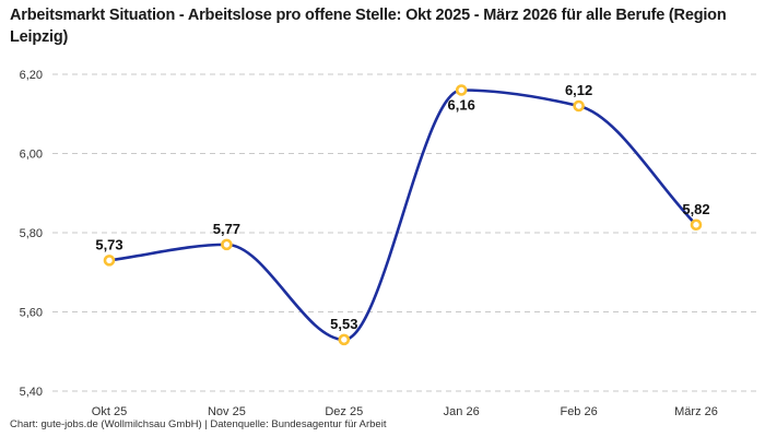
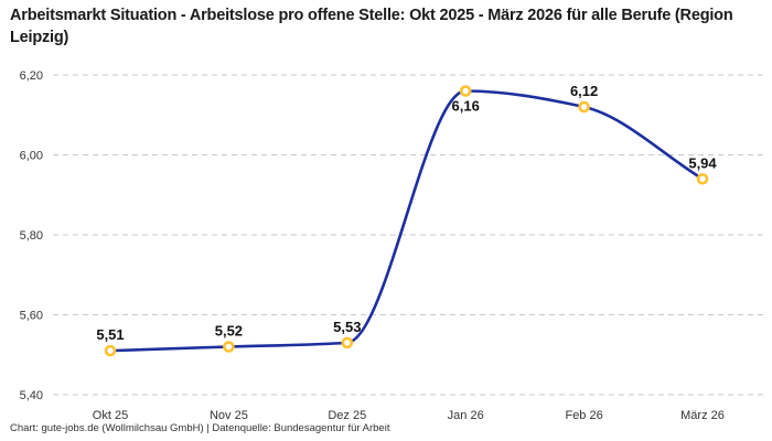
Okt 25: 5,73 -> 5,51
Nov 25: 5,77 -> 5,52
März 26: 5,82 -> 5,94
